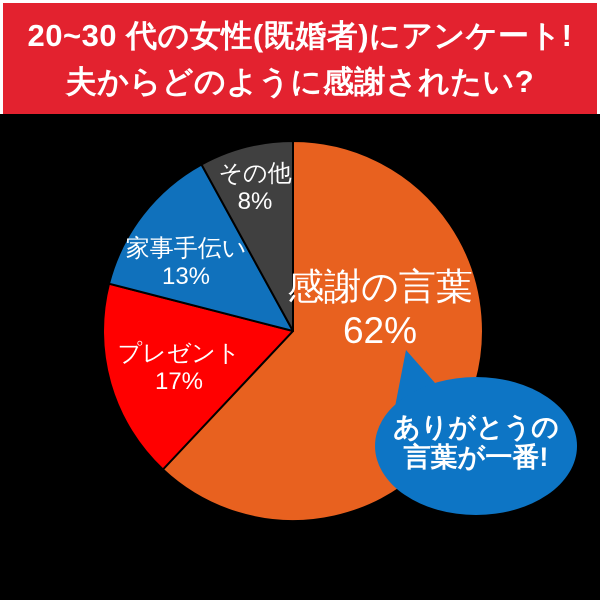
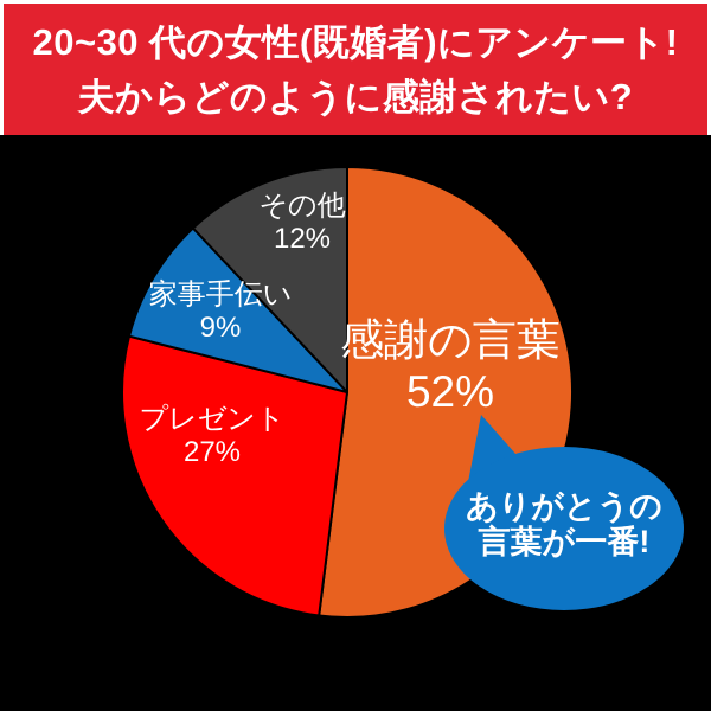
感謝の言葉: 62% -> 52%
プレゼント: 17% -> 27%
家事手伝い: 13% -> 9%
その他: 8% -> 12%
